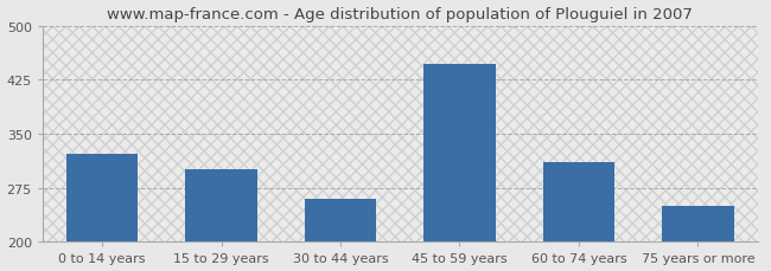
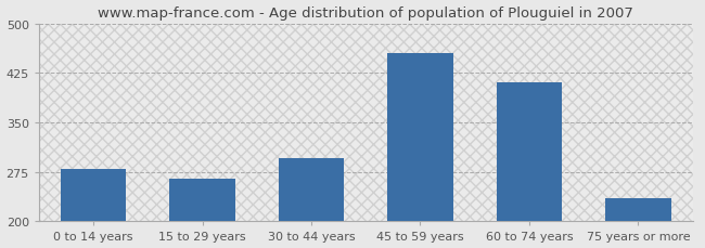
0 to 14 years: 322 -> 280
15 to 29 years: 300 -> 265
30 to 44 years: 260 -> 295
45 to 59 years: 446 -> 455
60 to 74 years: 310 -> 410
75 years or more: 250 -> 235
